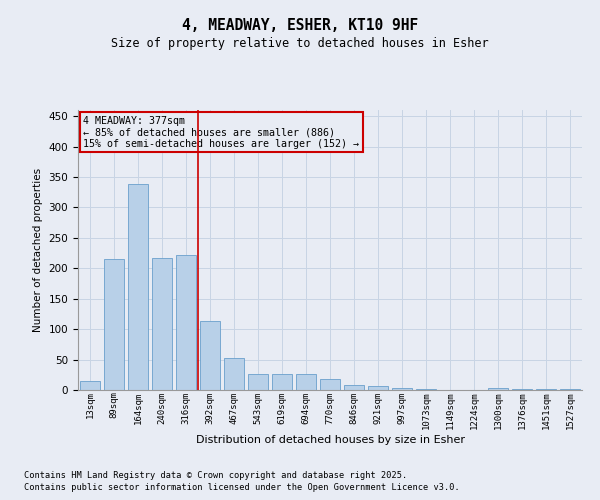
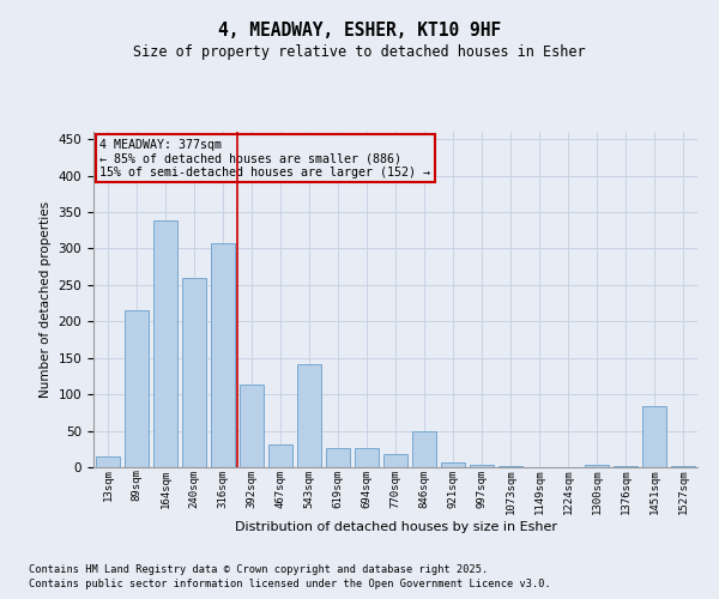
240sqm: 217 -> 260
316sqm: 222 -> 308
467sqm: 53 -> 32
543sqm: 27 -> 142
846sqm: 9 -> 50
1451sqm: 1 -> 84
